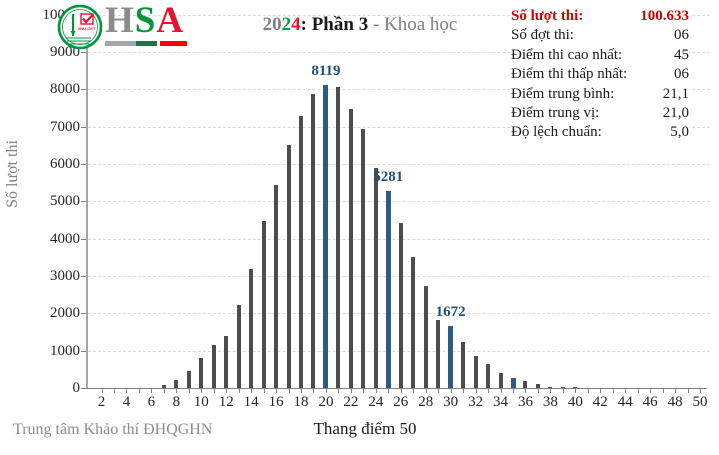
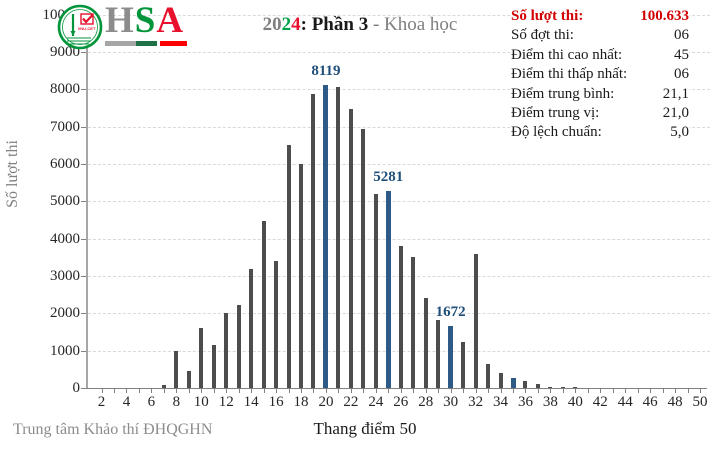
8: 200 -> 1000
10: 800 -> 1600
12: 1400 -> 2000
16: 5400 -> 3400
18: 7300 -> 6000
24: 5900 -> 5200
26: 4400 -> 3800
28: 2700 -> 2400
32: 900 -> 3600
